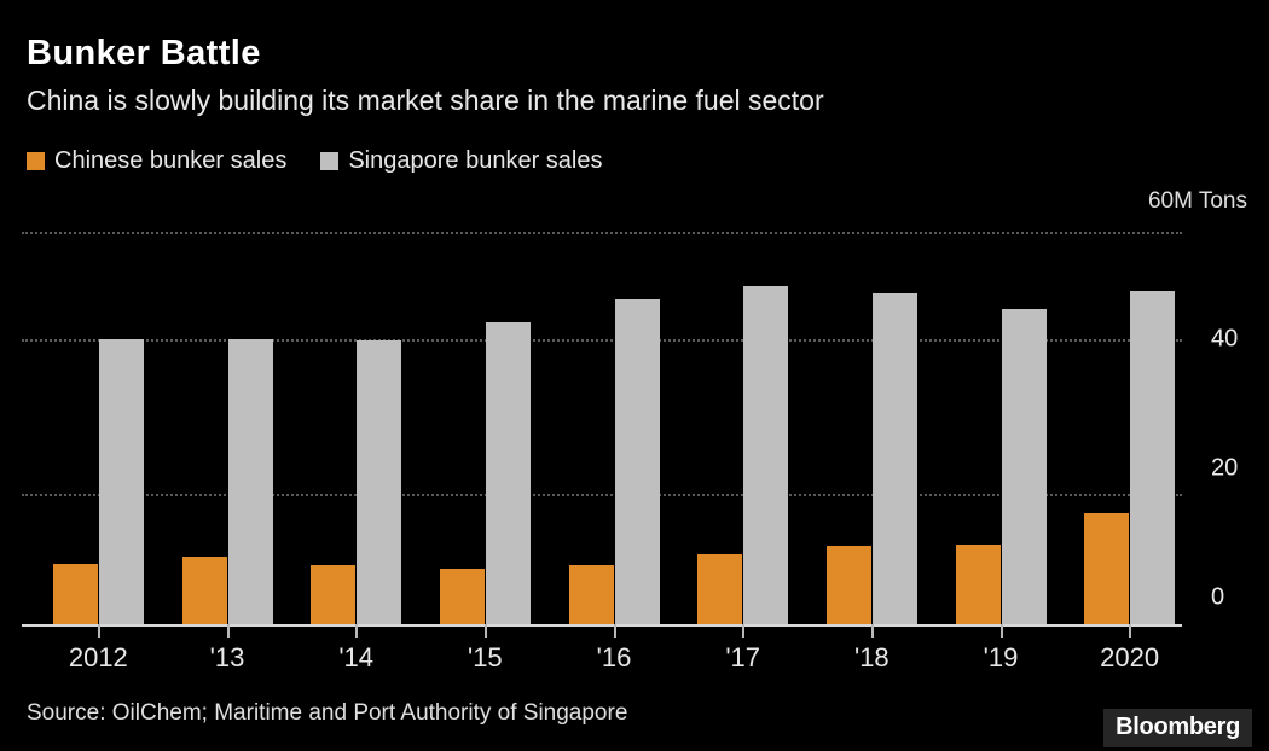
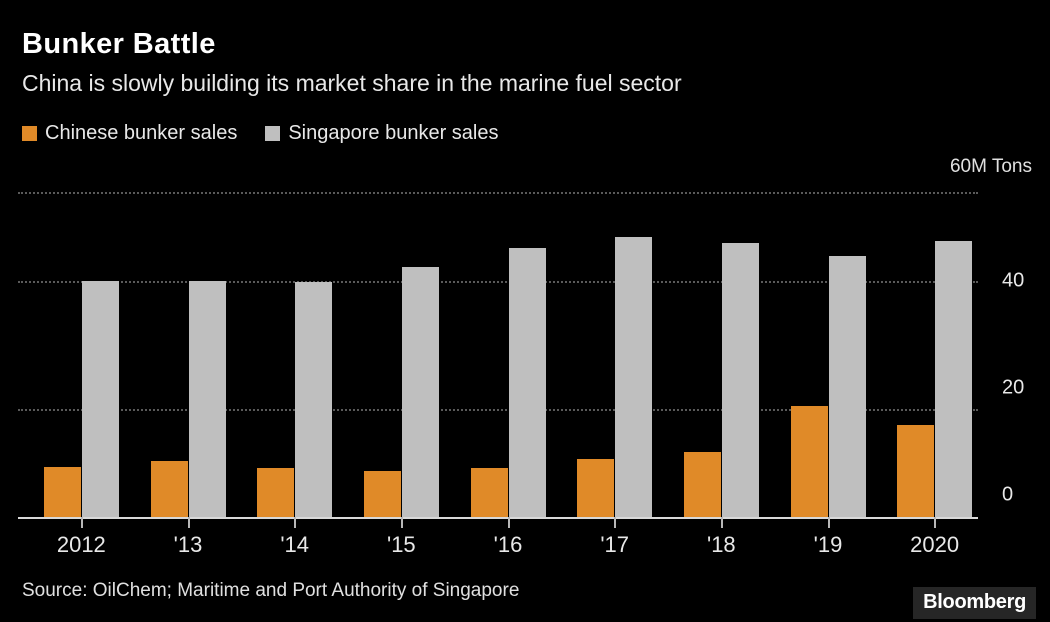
Chinese bunker sales/'19: 12 -> 20
